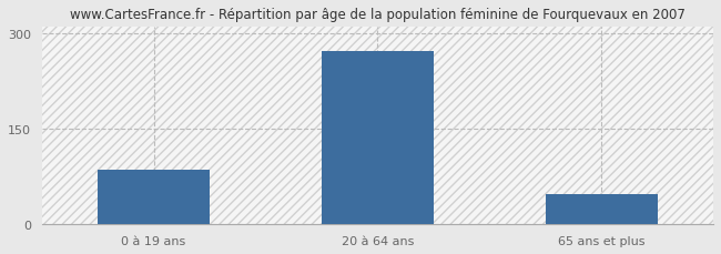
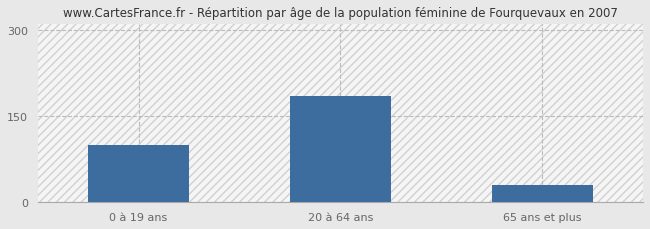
0 à 19 ans: 86 -> 100
20 à 64 ans: 272 -> 185
65 ans et plus: 48 -> 30
